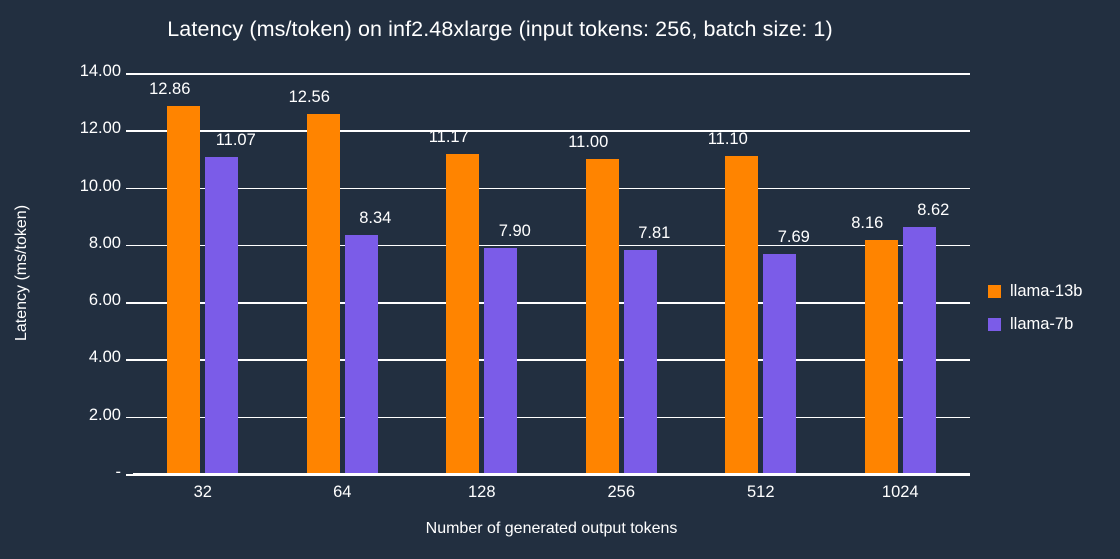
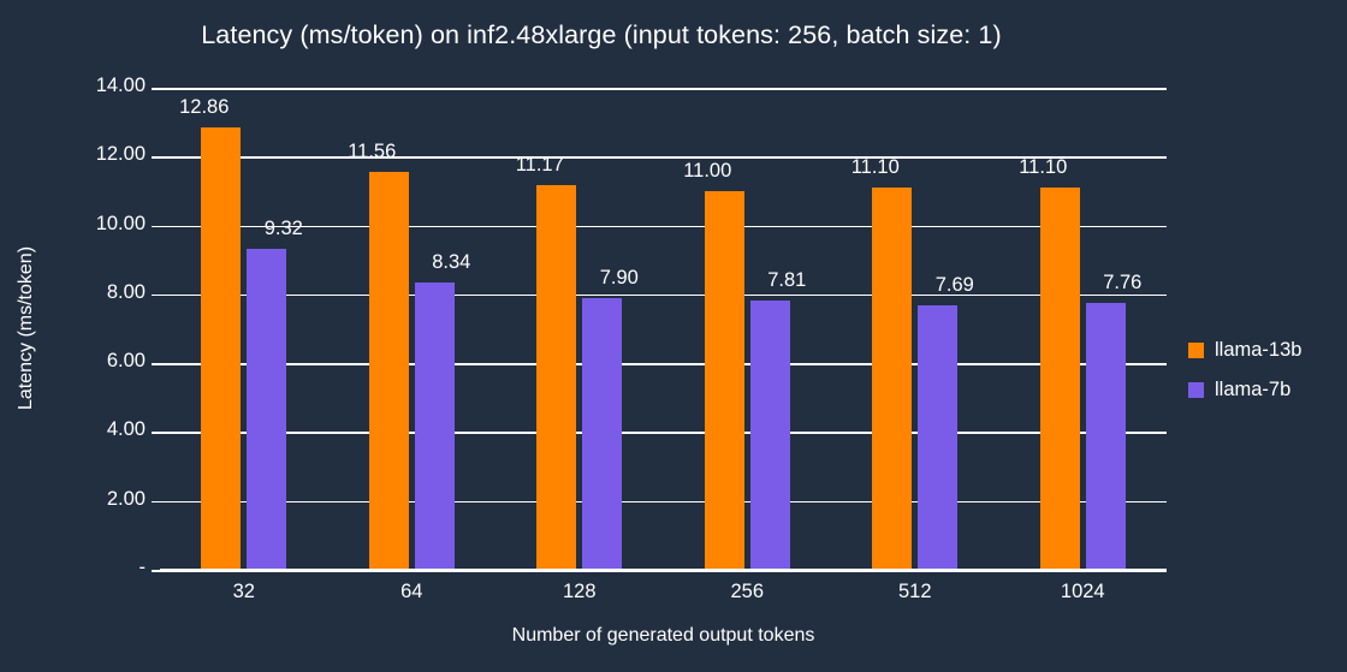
llama-7b/32: 11.07 -> 9.32
llama-13b/64: 12.56 -> 11.56
llama-13b/1024: 8.16 -> 11.10
llama-7b/1024: 8.62 -> 7.76
